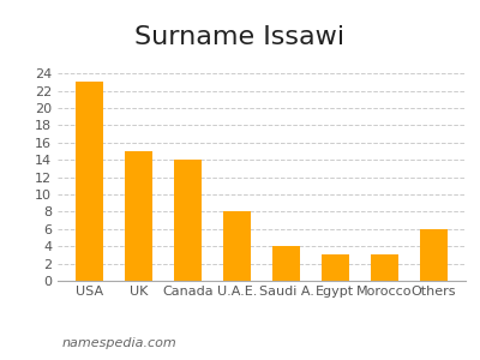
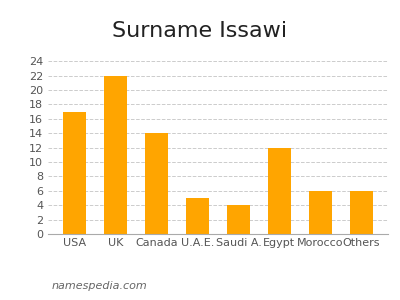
USA: 23 -> 17
UK: 15 -> 22
U.A.E.: 8 -> 5
Egypt: 3 -> 12
Morocco: 3 -> 6
